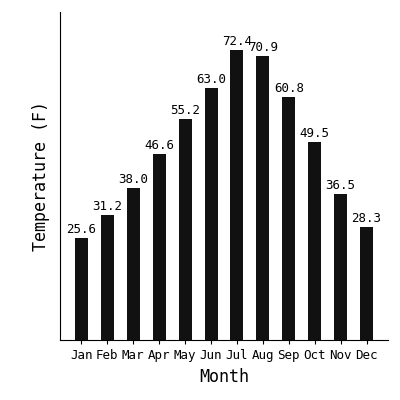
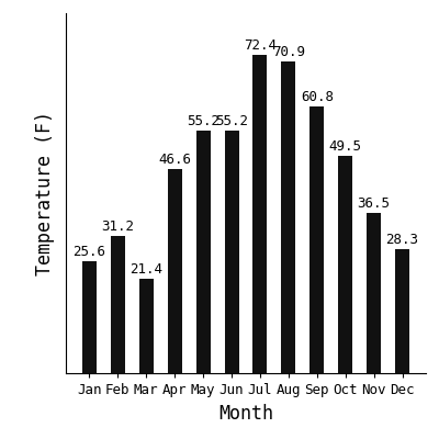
Mar: 38.0 -> 21.4
Jun: 63.0 -> 55.2
